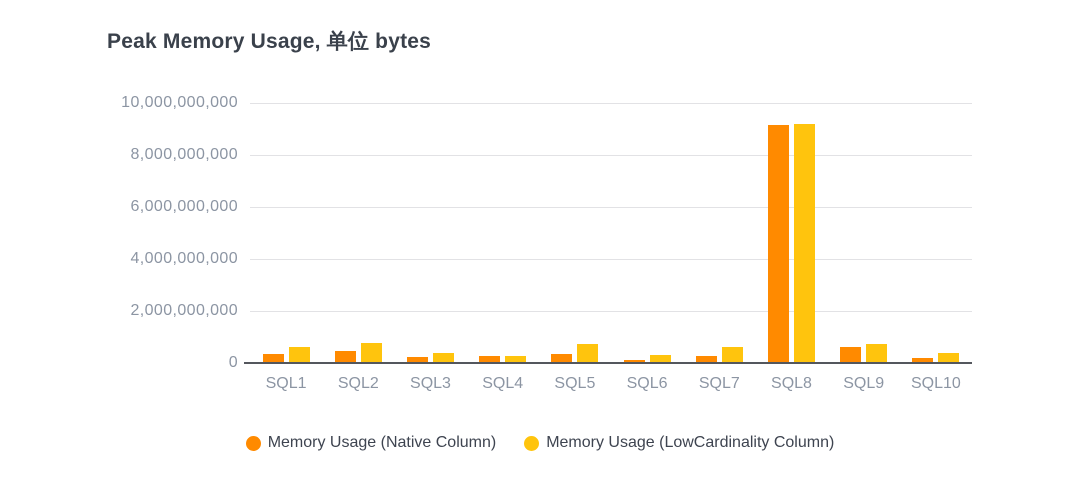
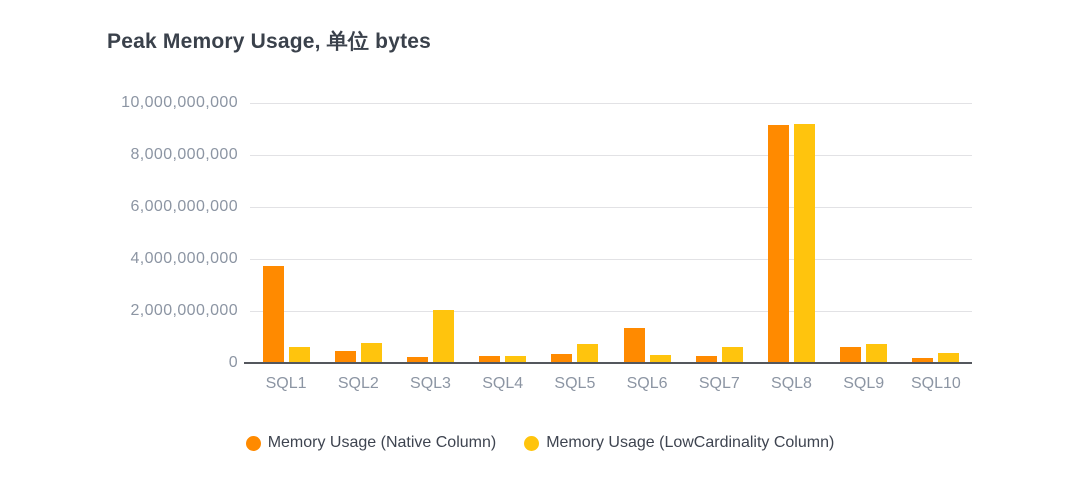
Memory Usage (Native Column)/SQL1: 300000000 -> 3700000000
Memory Usage (LowCardinality Column)/SQL3: 400000000 -> 2000000000
Memory Usage (Native Column)/SQL6: 100000000 -> 1300000000
